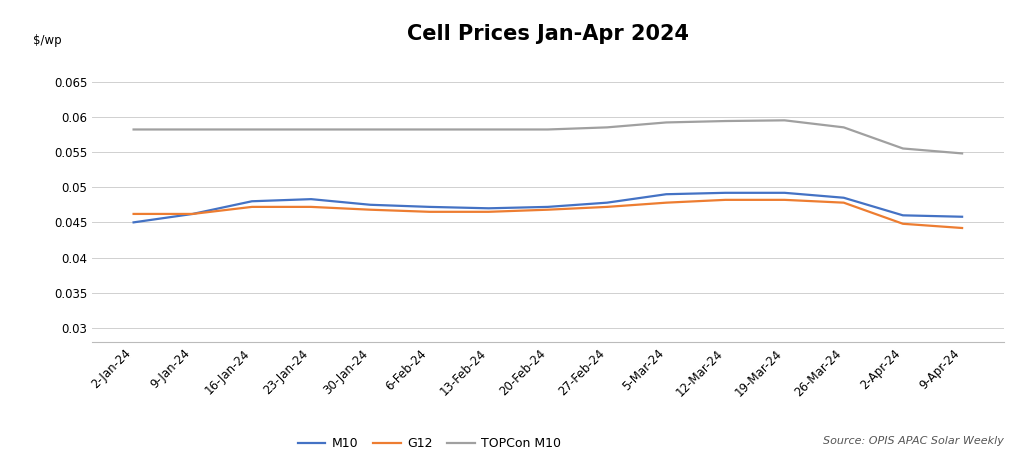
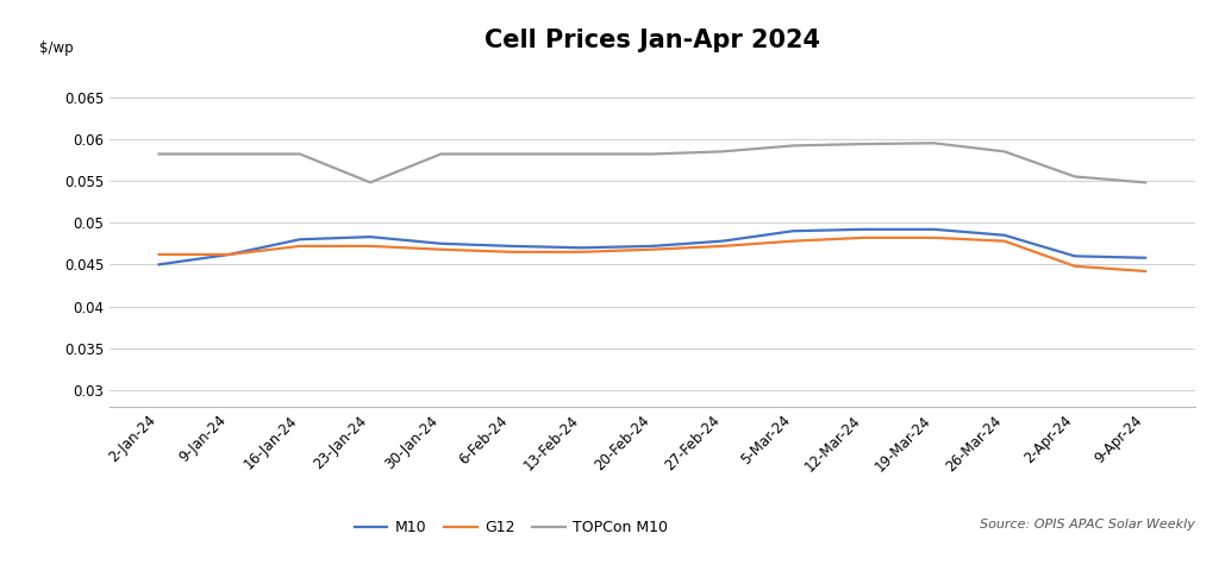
TOPCon M10/23-Jan-24: 0.0582 -> 0.0548
